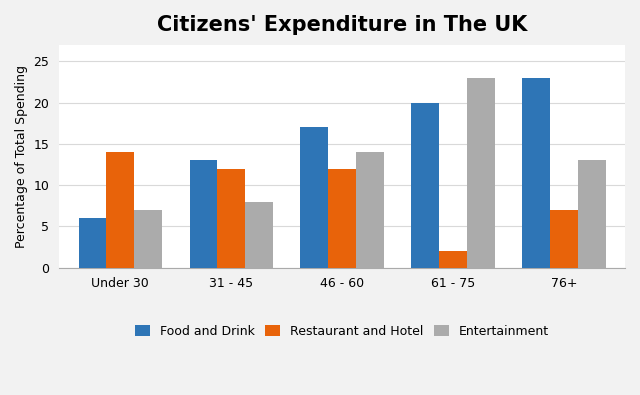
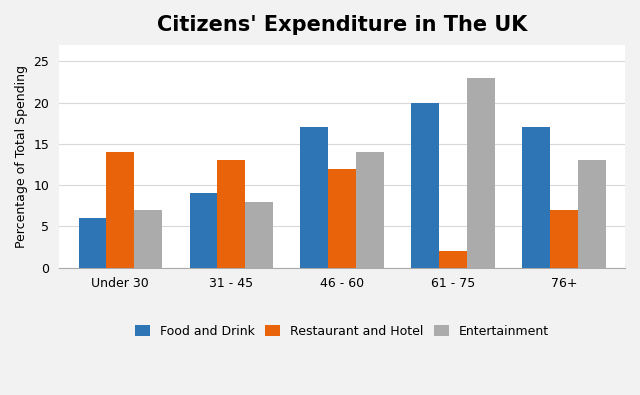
Food and Drink/31 - 45: 13 -> 9
Restaurant and Hotel/31 - 45: 12 -> 13
Food and Drink/76+: 23 -> 17
